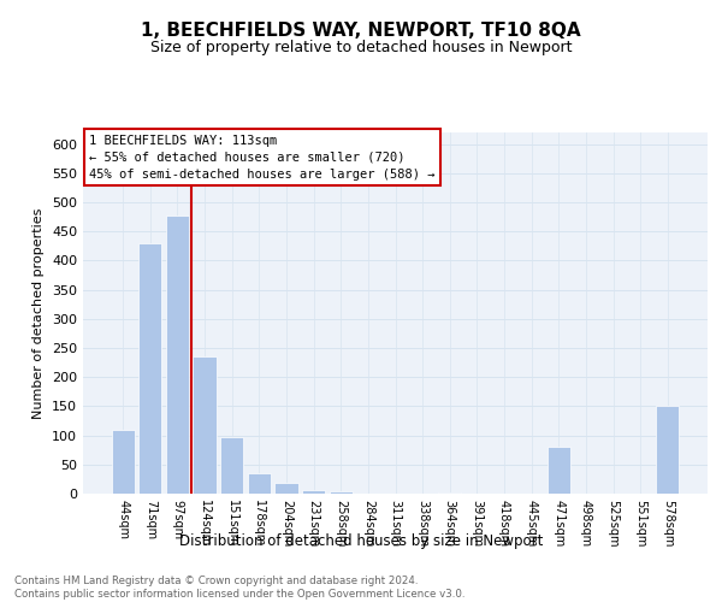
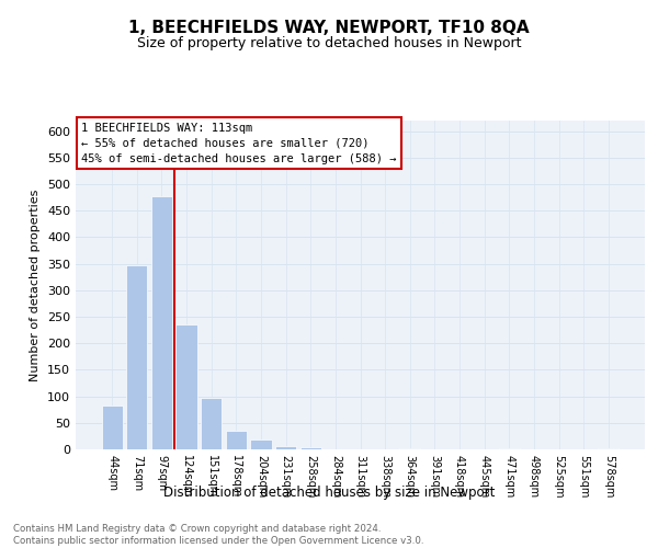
44sqm: 110 -> 83
71sqm: 430 -> 348
471sqm: 80 -> 2
578sqm: 150 -> 2
